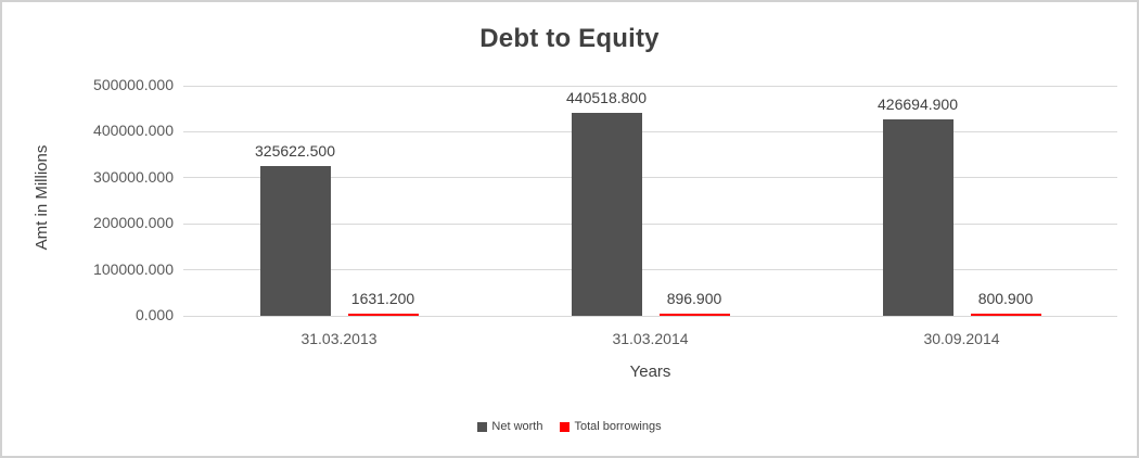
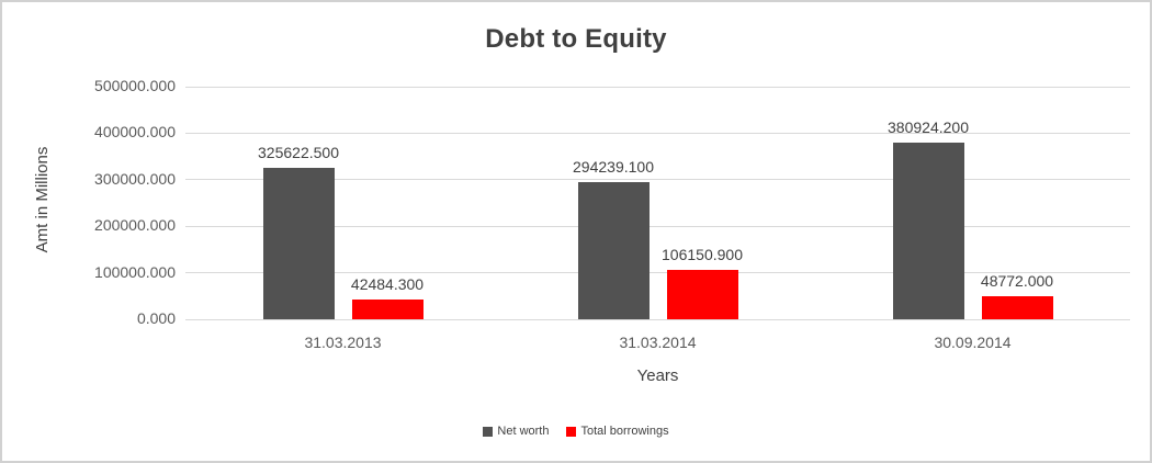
Total borrowings/31.03.2013: 1631.200 -> 42484.300
Net worth/31.03.2014: 440518.800 -> 294239.100
Total borrowings/31.03.2014: 896.900 -> 106150.900
Net worth/30.09.2014: 426694.900 -> 380924.200
Total borrowings/30.09.2014: 800.900 -> 48772.000
